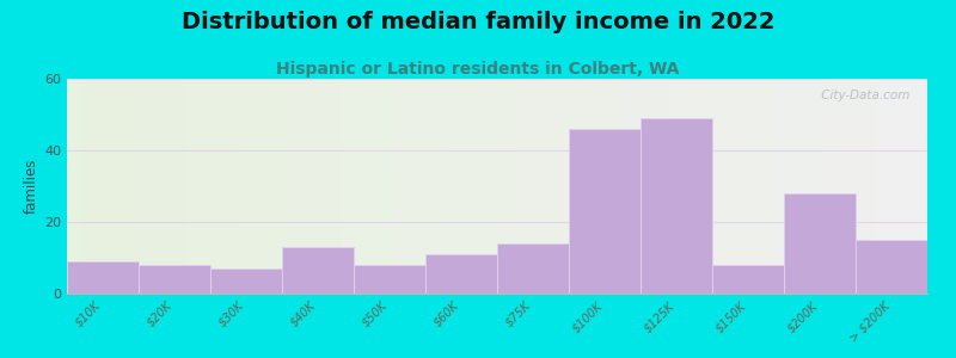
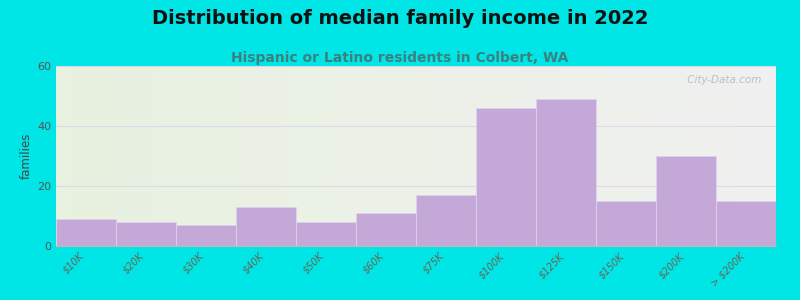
$75K: 14 -> 17
$150K: 8 -> 15
$200K: 28 -> 30
